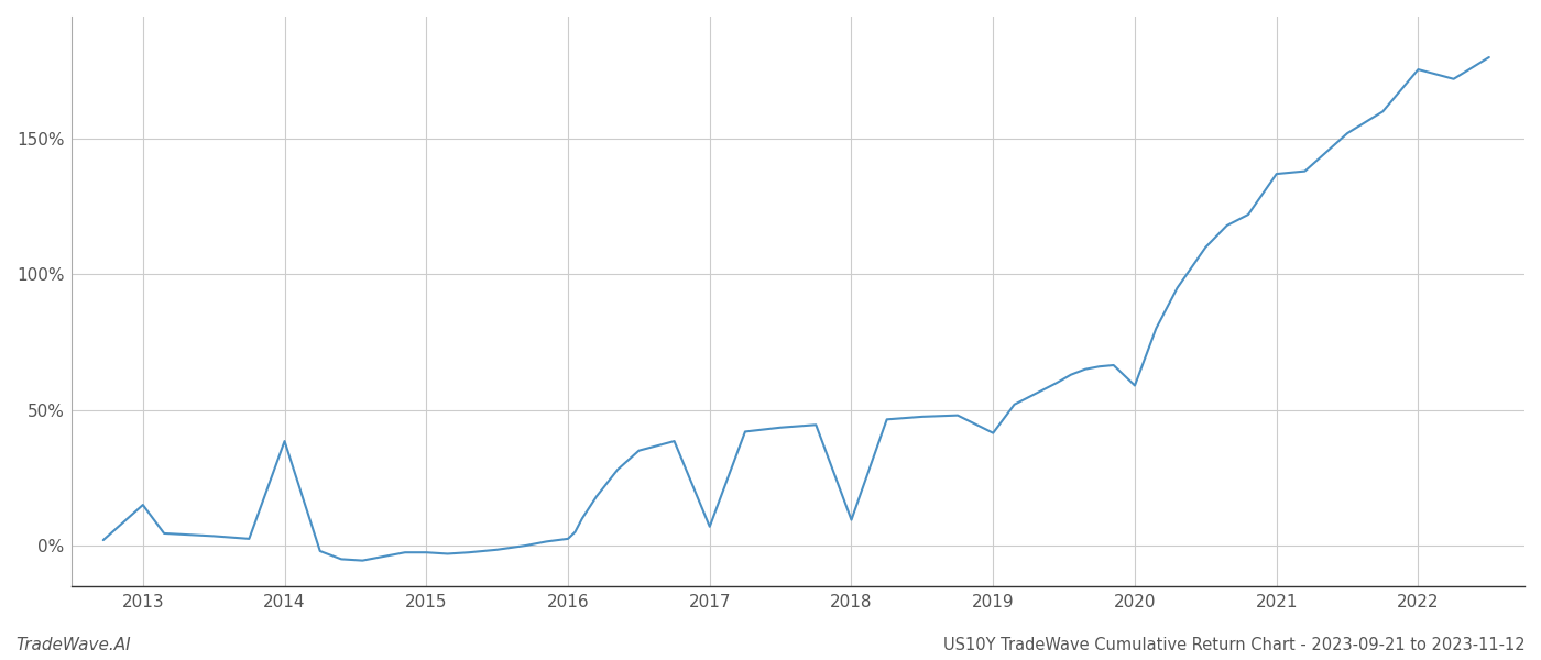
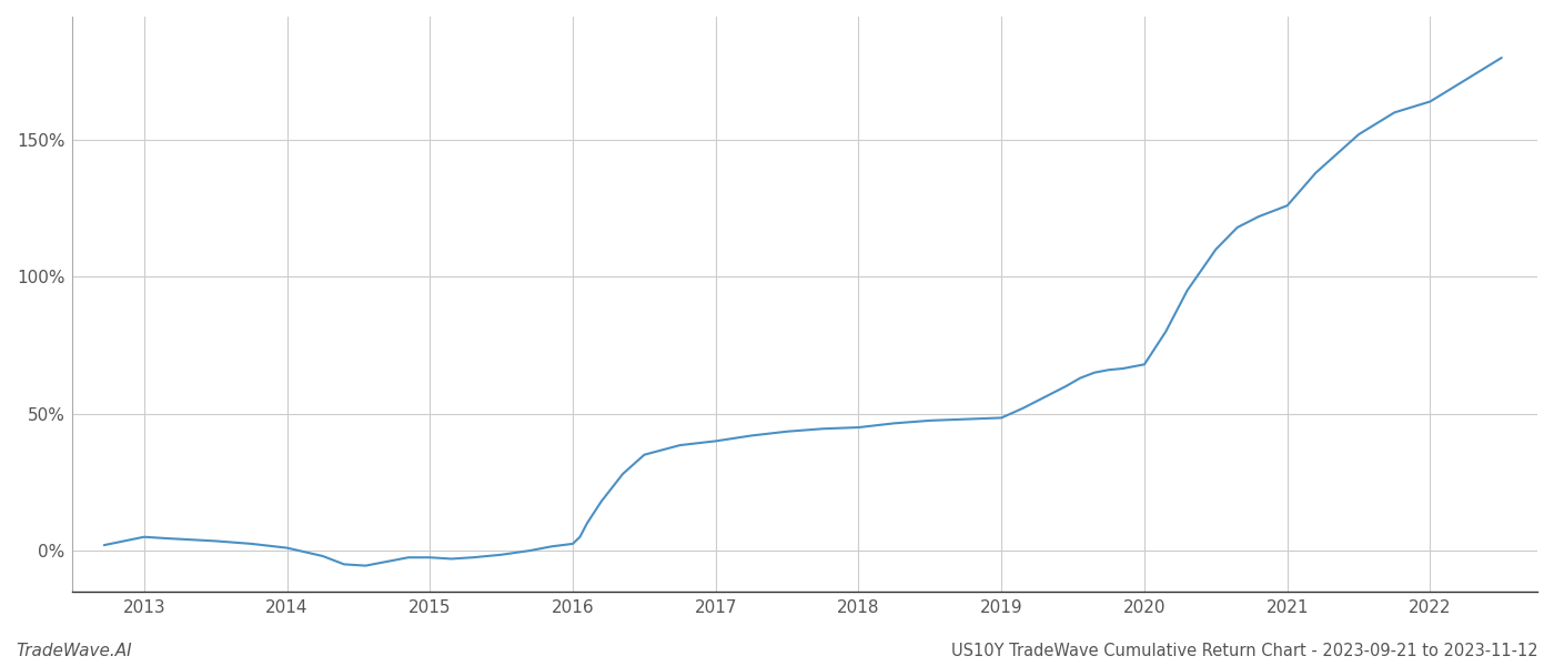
2013: 15.0% -> 5.0%
2014: 38.5% -> 1.0%
2017: 7.0% -> 40.0%
2018: 9.5% -> 45.0%
2019: 41.5% -> 48.5%
2020: 59.0% -> 68.0%
2021: 137.0% -> 126.0%
2022: 175.5% -> 164.0%
